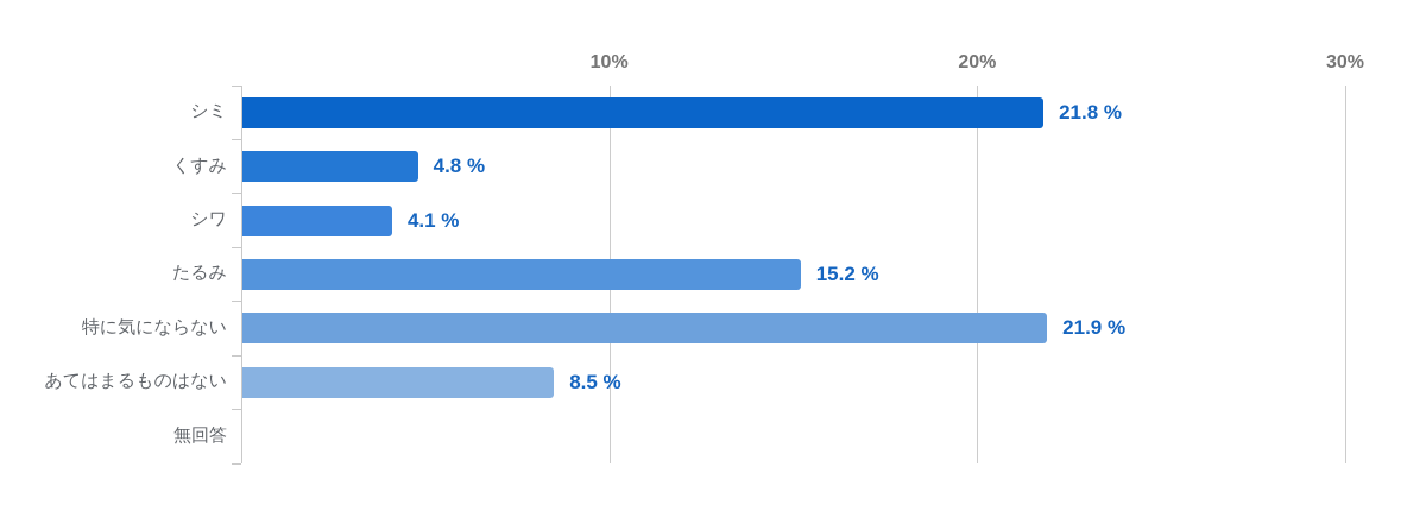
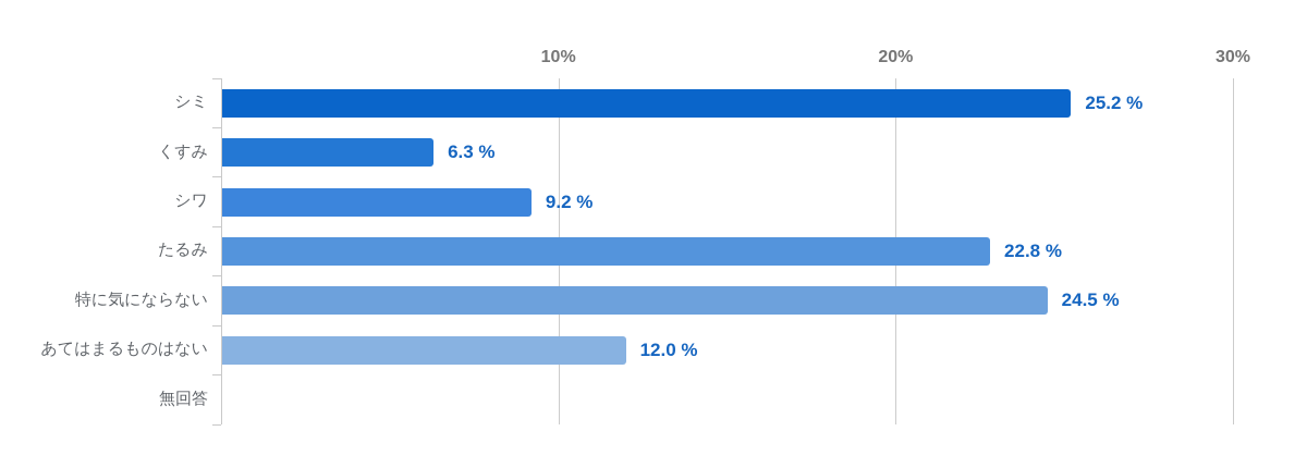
シミ: 21.8 -> 25.2
くすみ: 4.8 -> 6.3
シワ: 4.1 -> 9.2
たるみ: 15.2 -> 22.8
特に気にならない: 21.9 -> 24.5
あてはまるものはない: 8.5 -> 12.0
